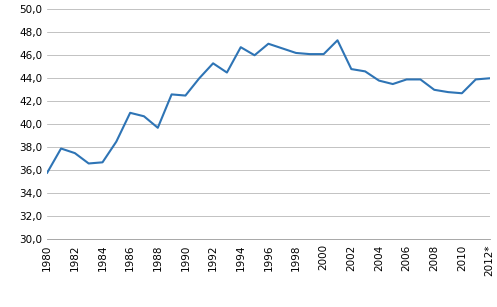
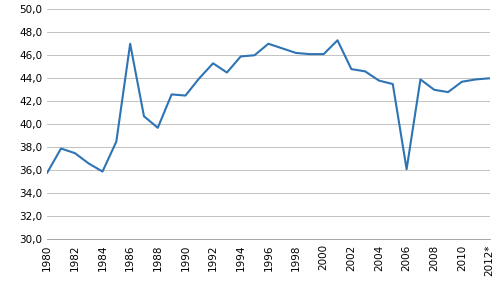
1984: 36,7 -> 35,9
1986: 41,0 -> 47,0
1994: 46,7 -> 45,9
2006: 43,9 -> 36,1
2010: 42,7 -> 43,7
